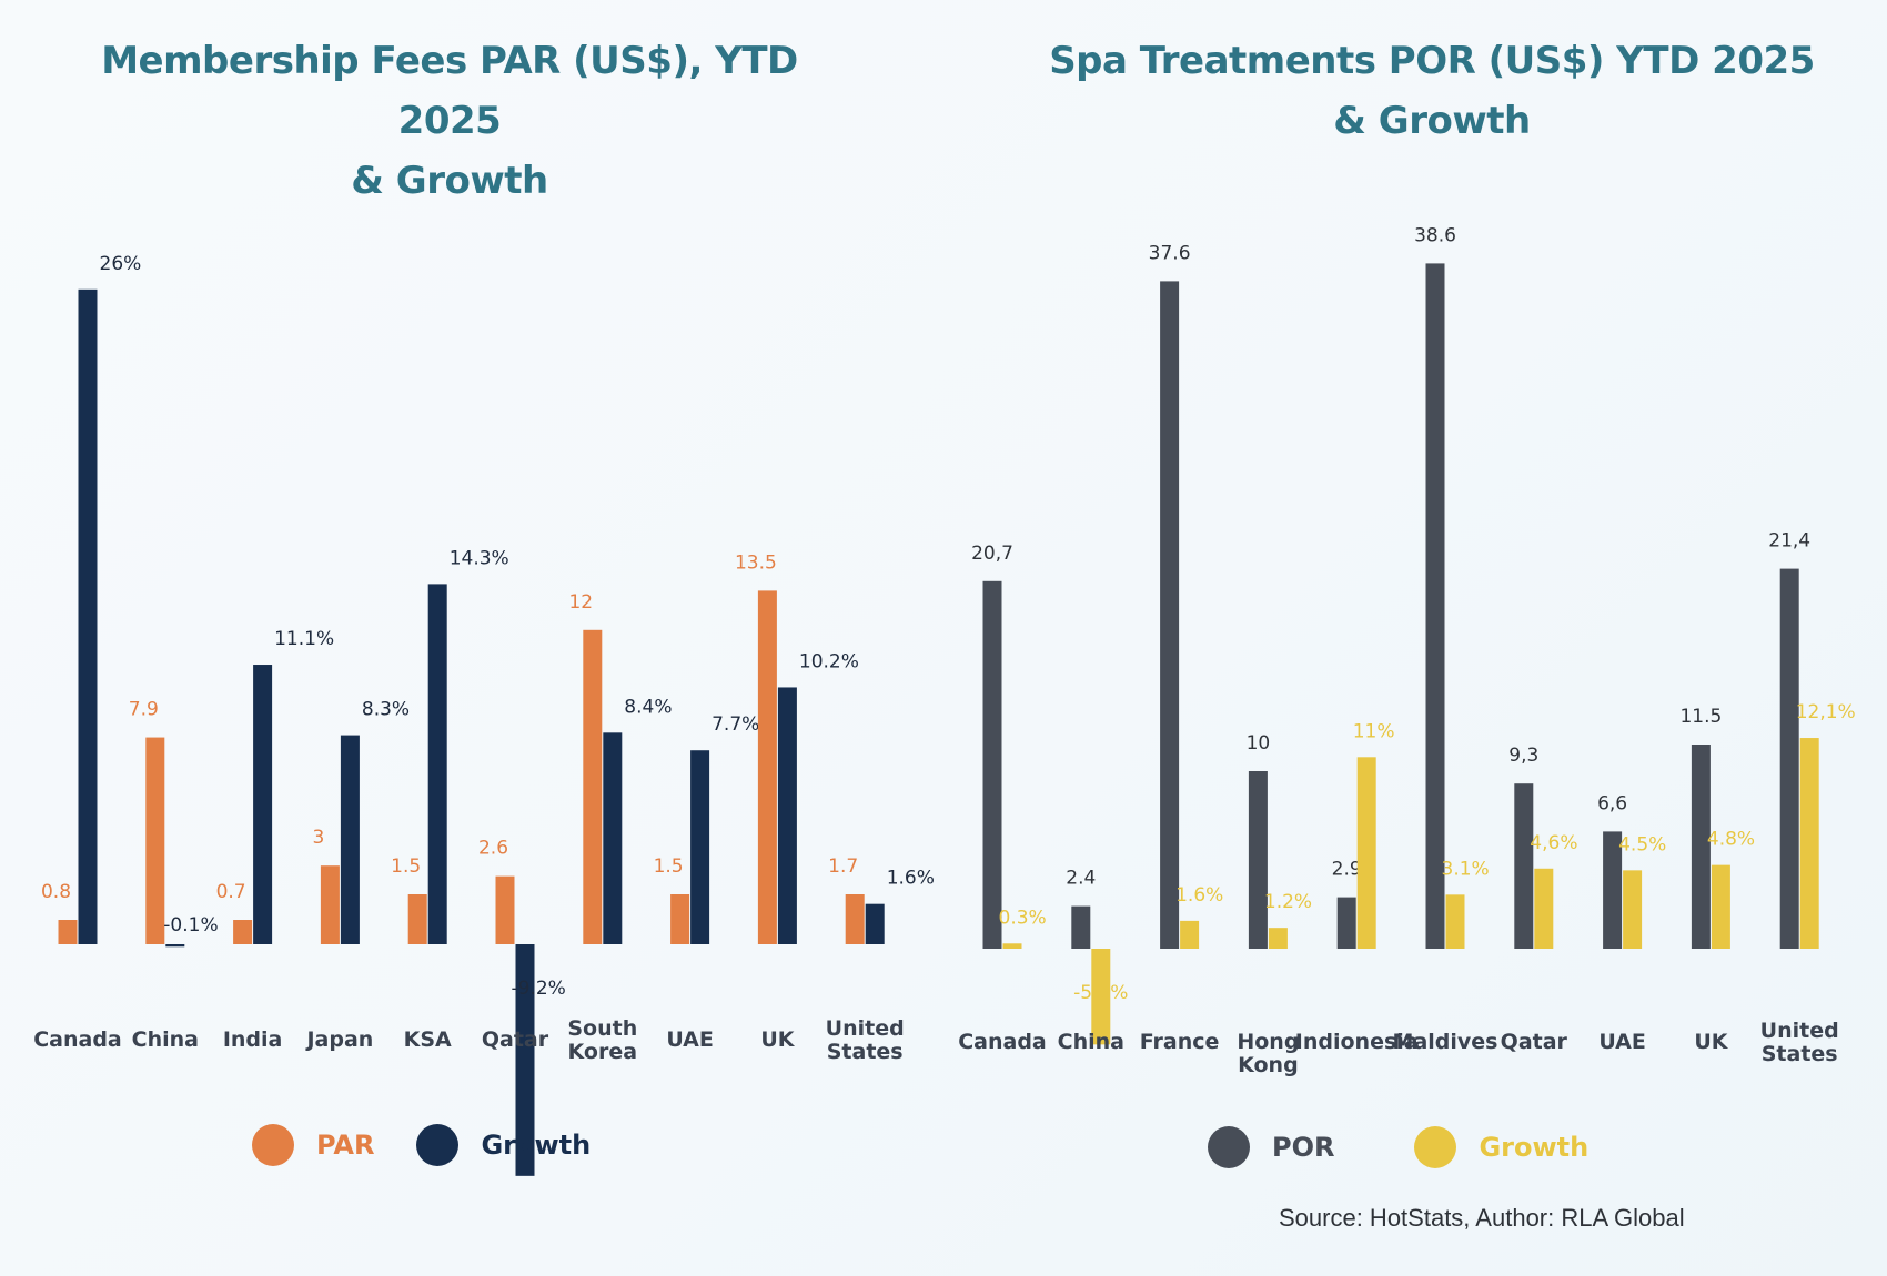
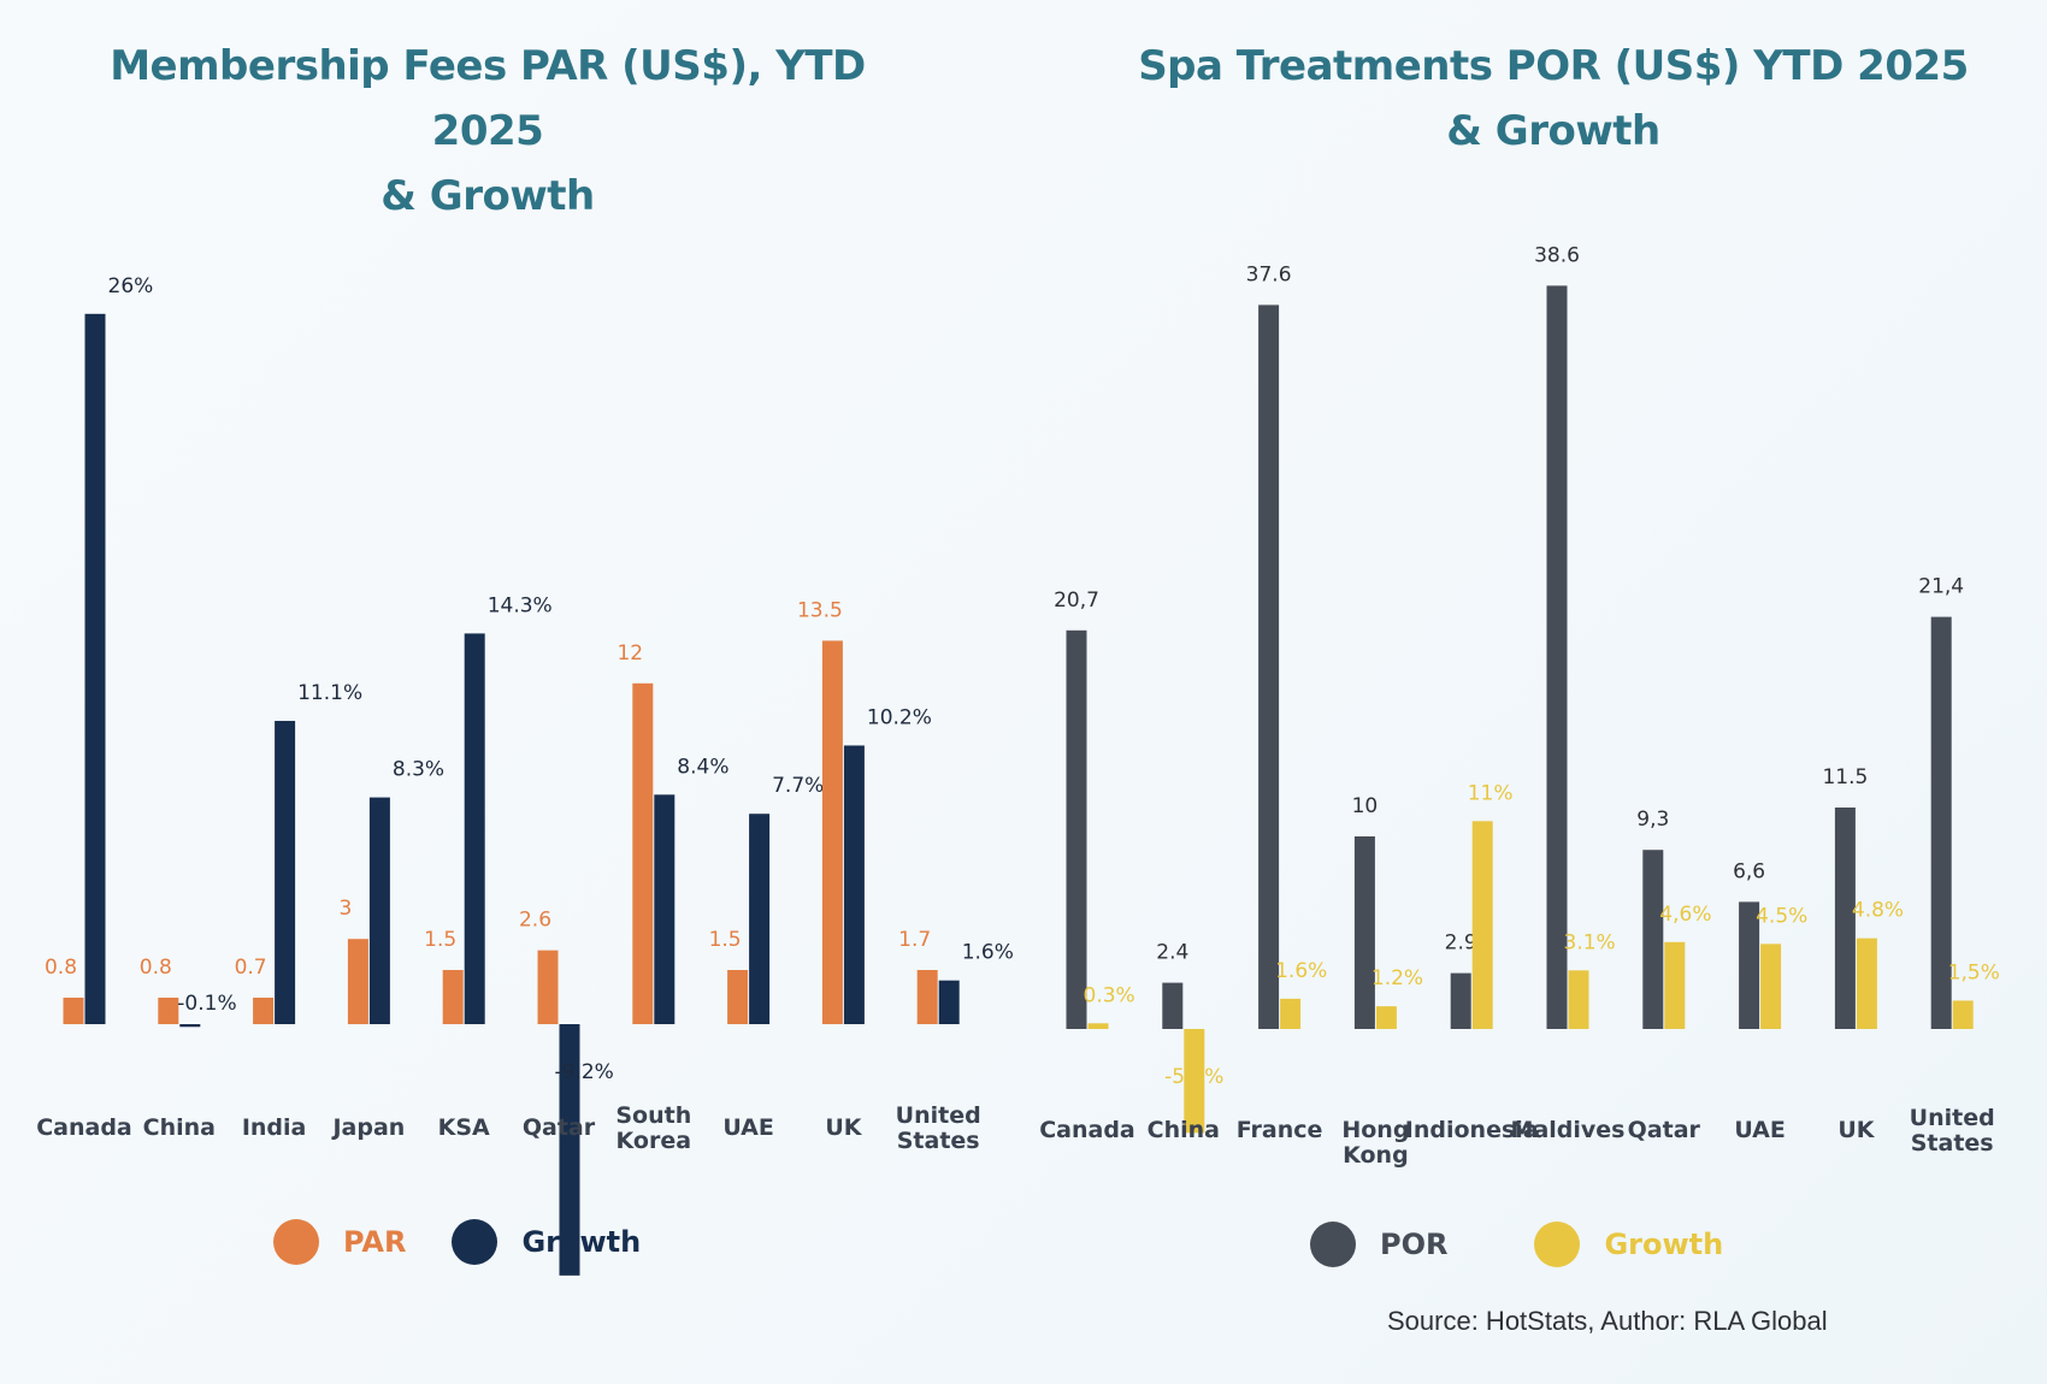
Membership Fees PAR (US$), YTD 2025/PAR/China: 7.9 -> 0.8
Spa Treatments POR (US$) YTD 2025/Growth/United States: 12,1% -> 1,5%
